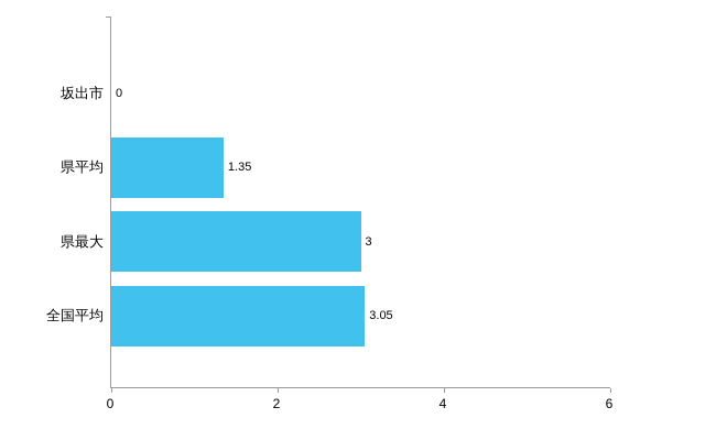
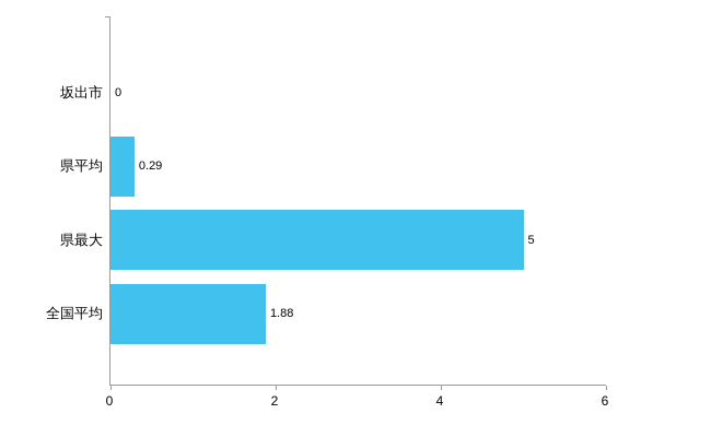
県平均: 1.35 -> 0.29
県最大: 3 -> 5
全国平均: 3.05 -> 1.88
